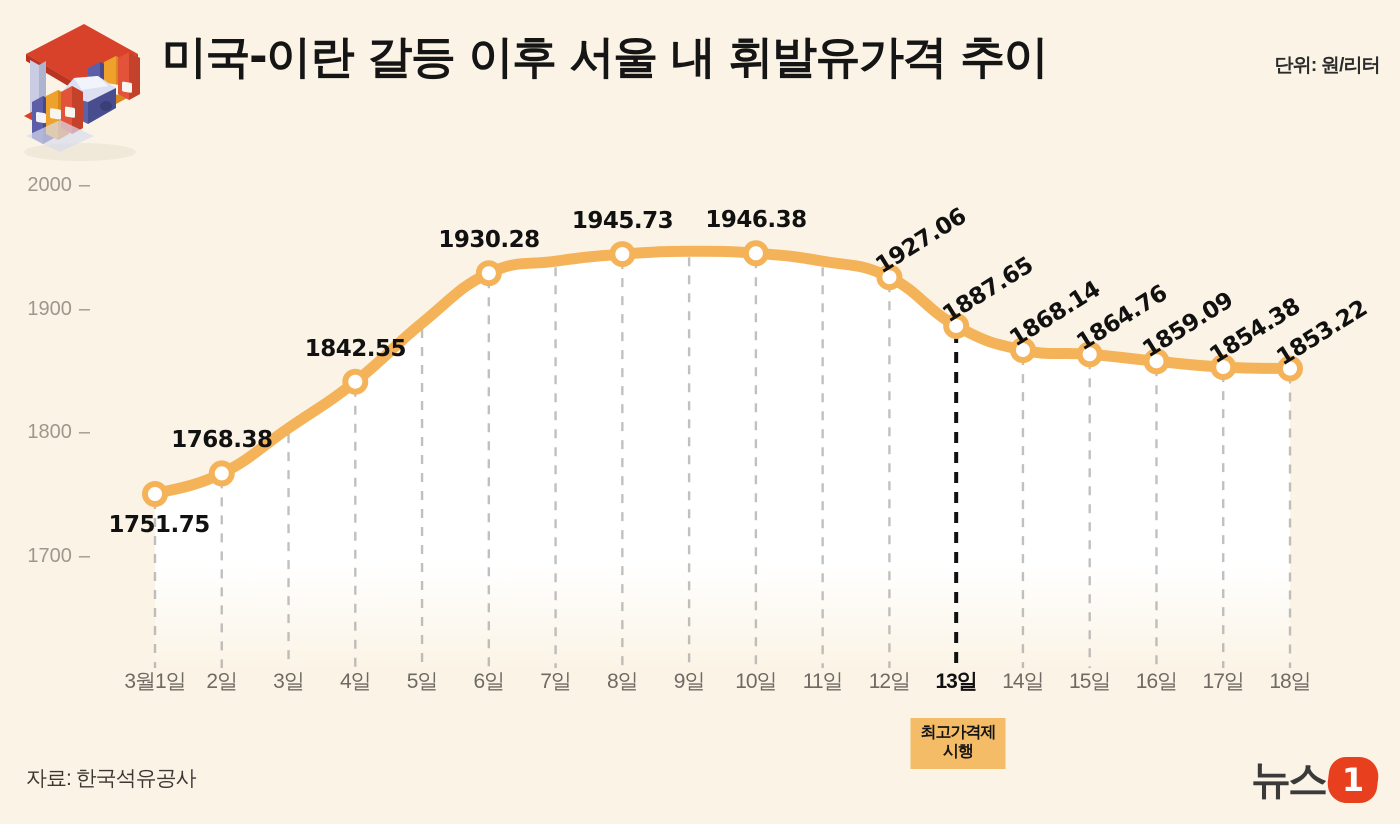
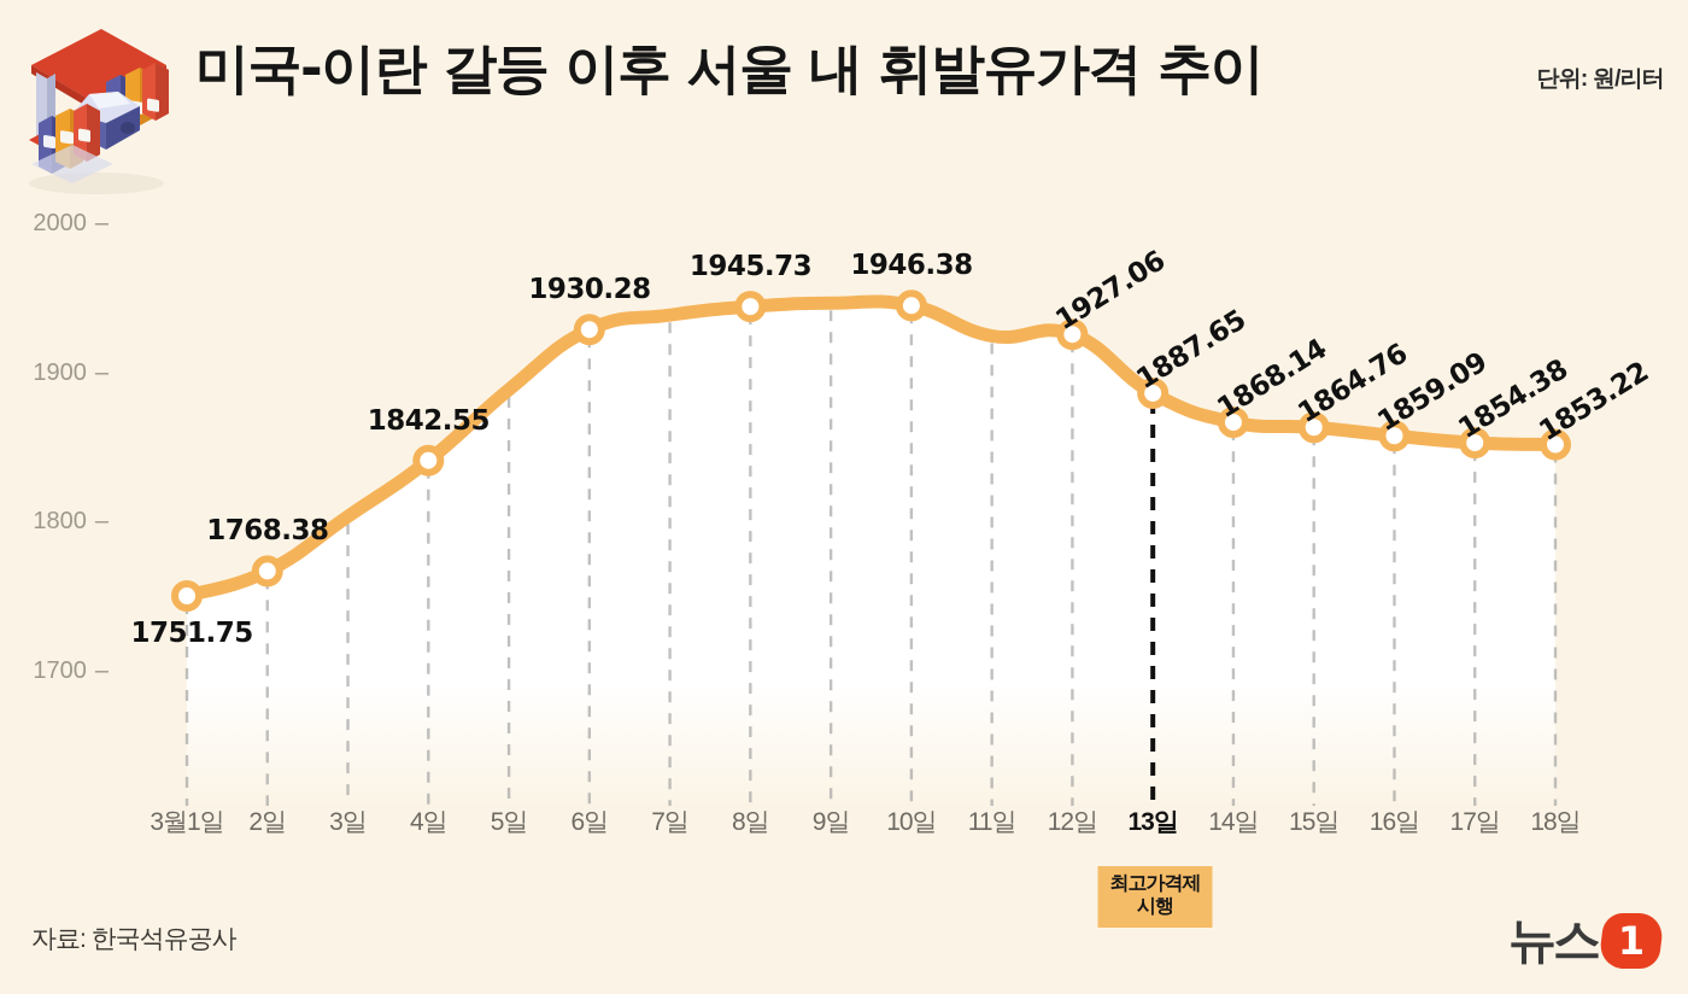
11일: 1940 -> 1926
